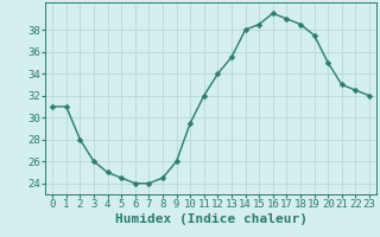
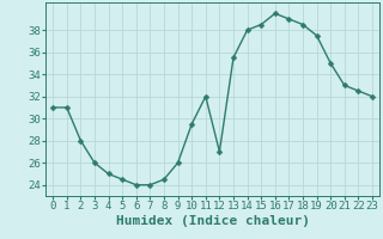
12: 34.0 -> 27.0
